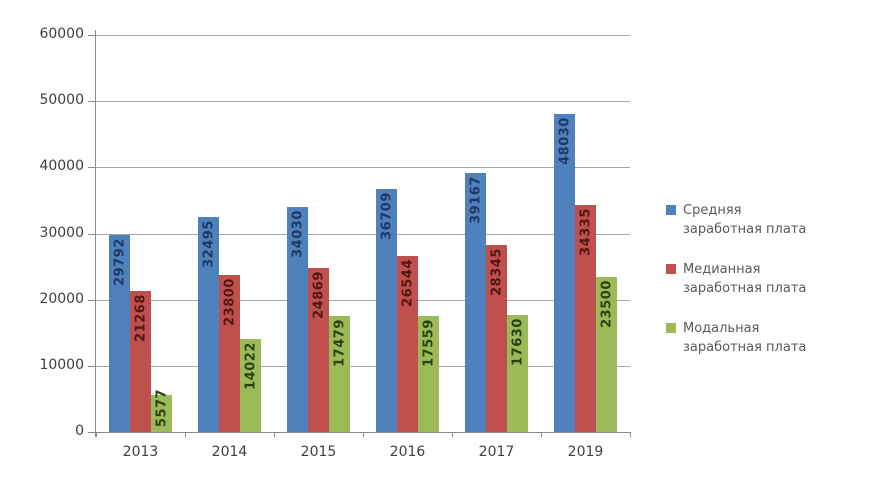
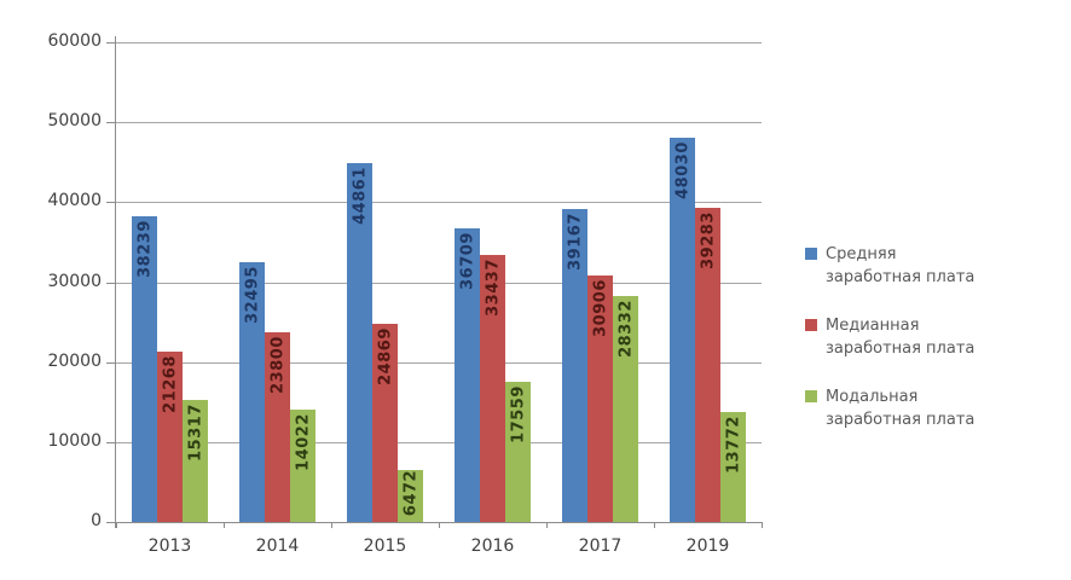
Средняя заработная плата/2013: 29792 -> 38239
Модальная заработная плата/2013: 5577 -> 15317
Средняя заработная плата/2015: 34030 -> 44861
Модальная заработная плата/2015: 17479 -> 6472
Медианная заработная плата/2016: 26544 -> 33437
Медианная заработная плата/2017: 28345 -> 30906
Модальная заработная плата/2017: 17630 -> 28332
Медианная заработная плата/2019: 34335 -> 39283
Модальная заработная плата/2019: 23500 -> 13772
